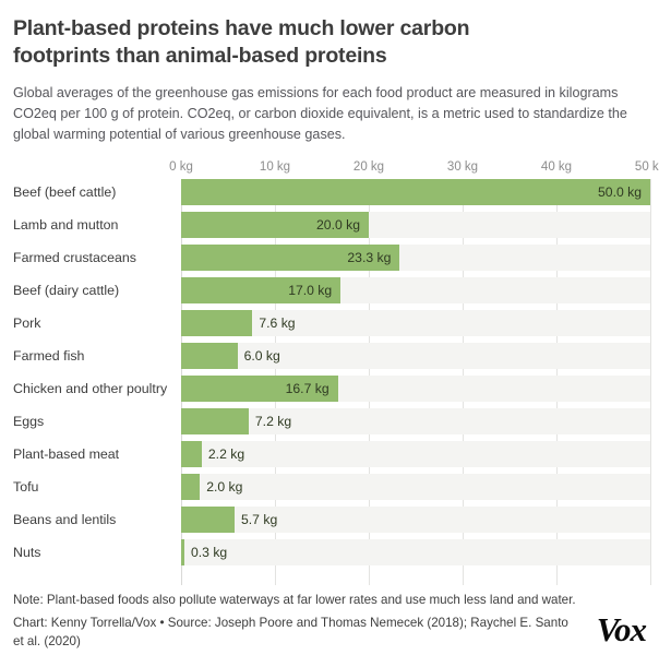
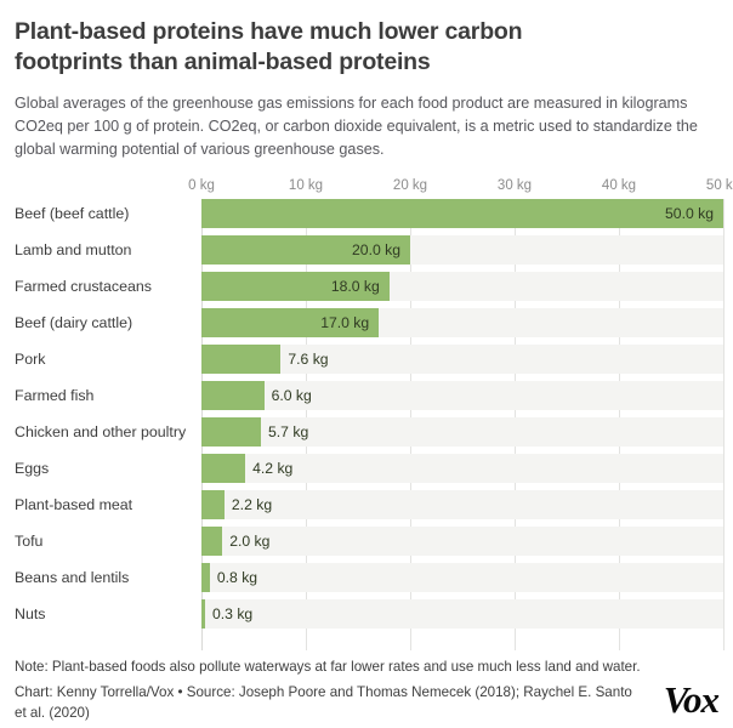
Farmed crustaceans: 23.3 -> 18.0
Chicken and other poultry: 16.7 -> 5.7
Eggs: 7.2 -> 4.2
Beans and lentils: 5.7 -> 0.8
